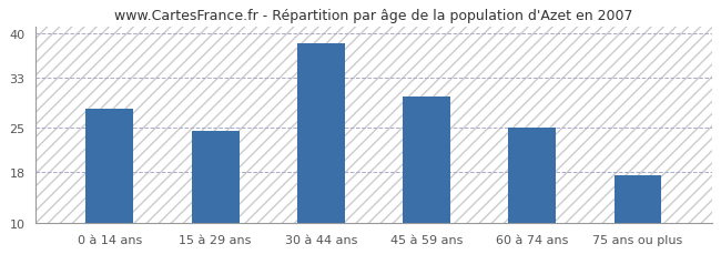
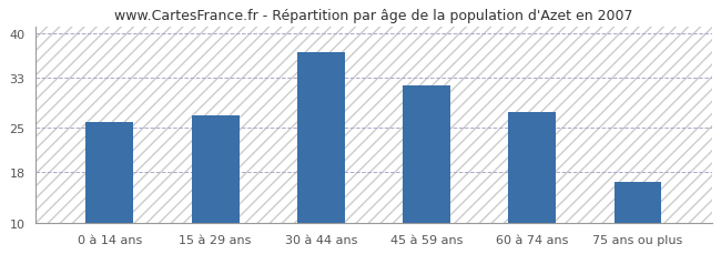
0 à 14 ans: 28.0 -> 26.0
15 à 29 ans: 24.5 -> 27.0
30 à 44 ans: 38.5 -> 37.0
45 à 59 ans: 30.0 -> 31.8
60 à 74 ans: 25.0 -> 27.6
75 ans ou plus: 17.5 -> 16.4
